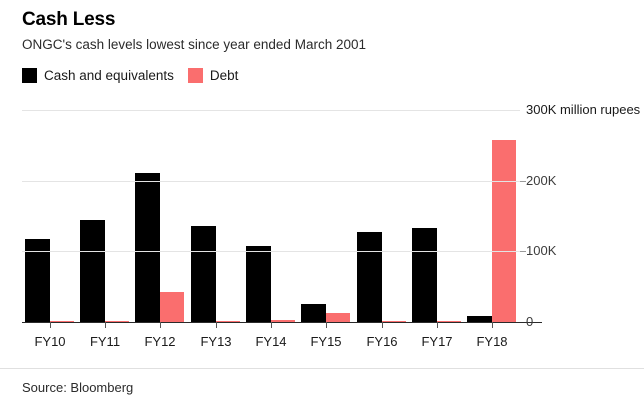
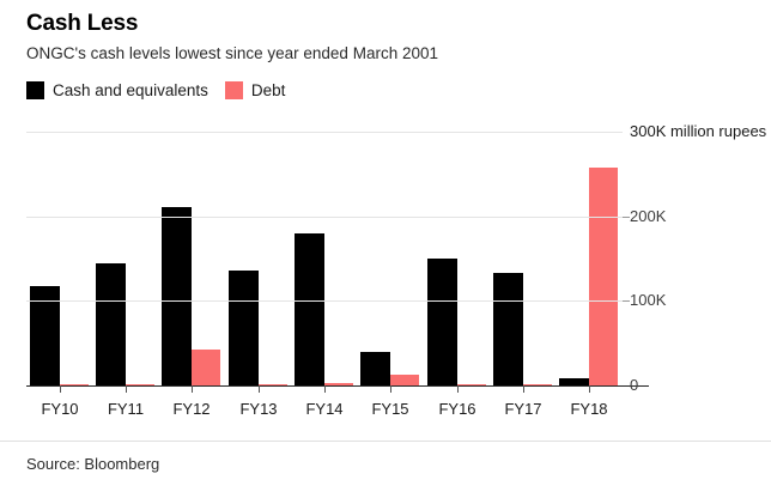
Cash and equivalents/FY14: 110K -> 180K
Cash and equivalents/FY15: 20K -> 40K
Cash and equivalents/FY16: 130K -> 150K
